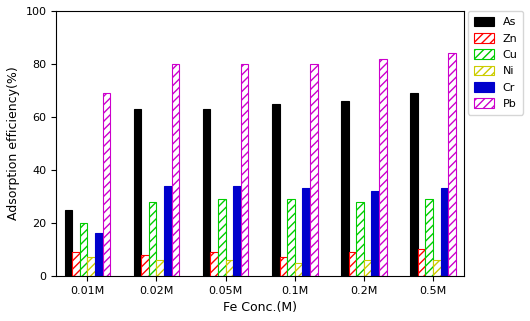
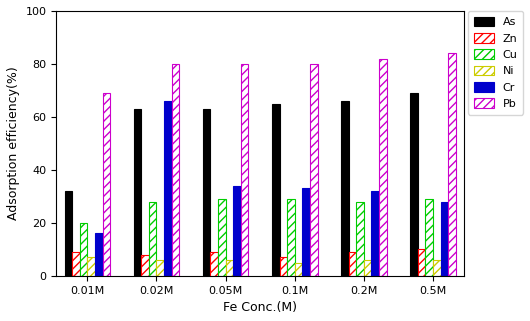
As/0.01M: 25 -> 32
Cr/0.02M: 34 -> 66
Cr/0.5M: 33 -> 28
